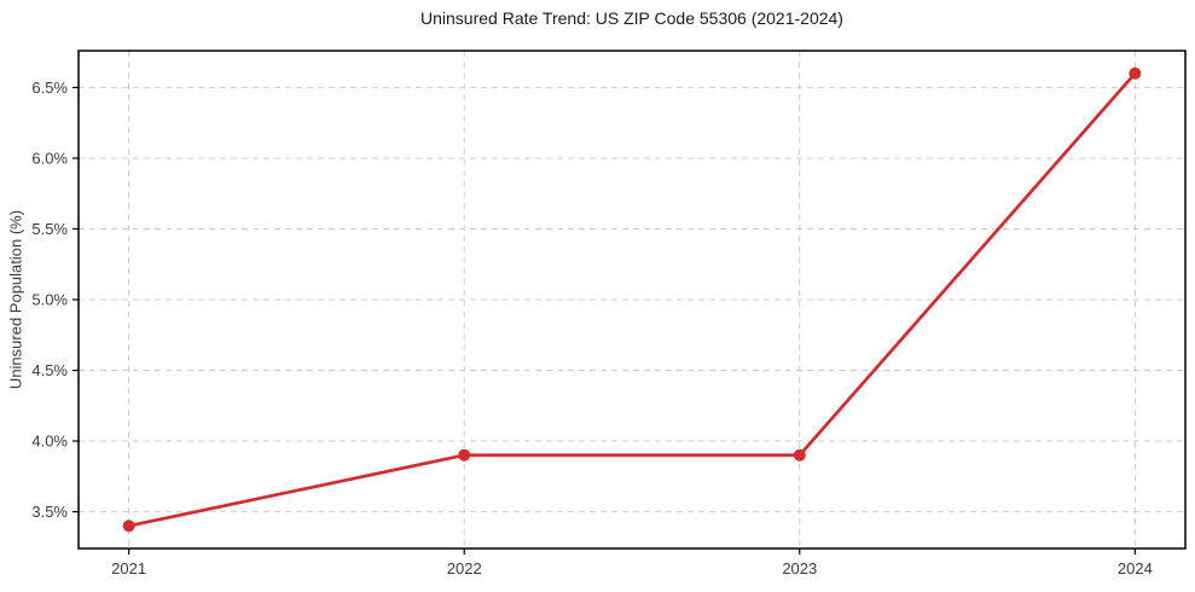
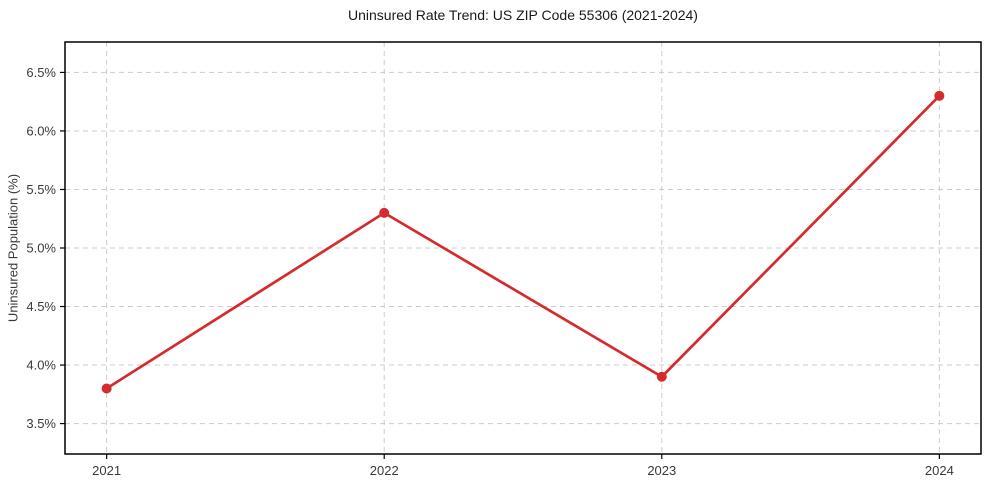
2021: 3.4% -> 3.8%
2022: 3.9% -> 5.3%
2024: 6.6% -> 6.3%
